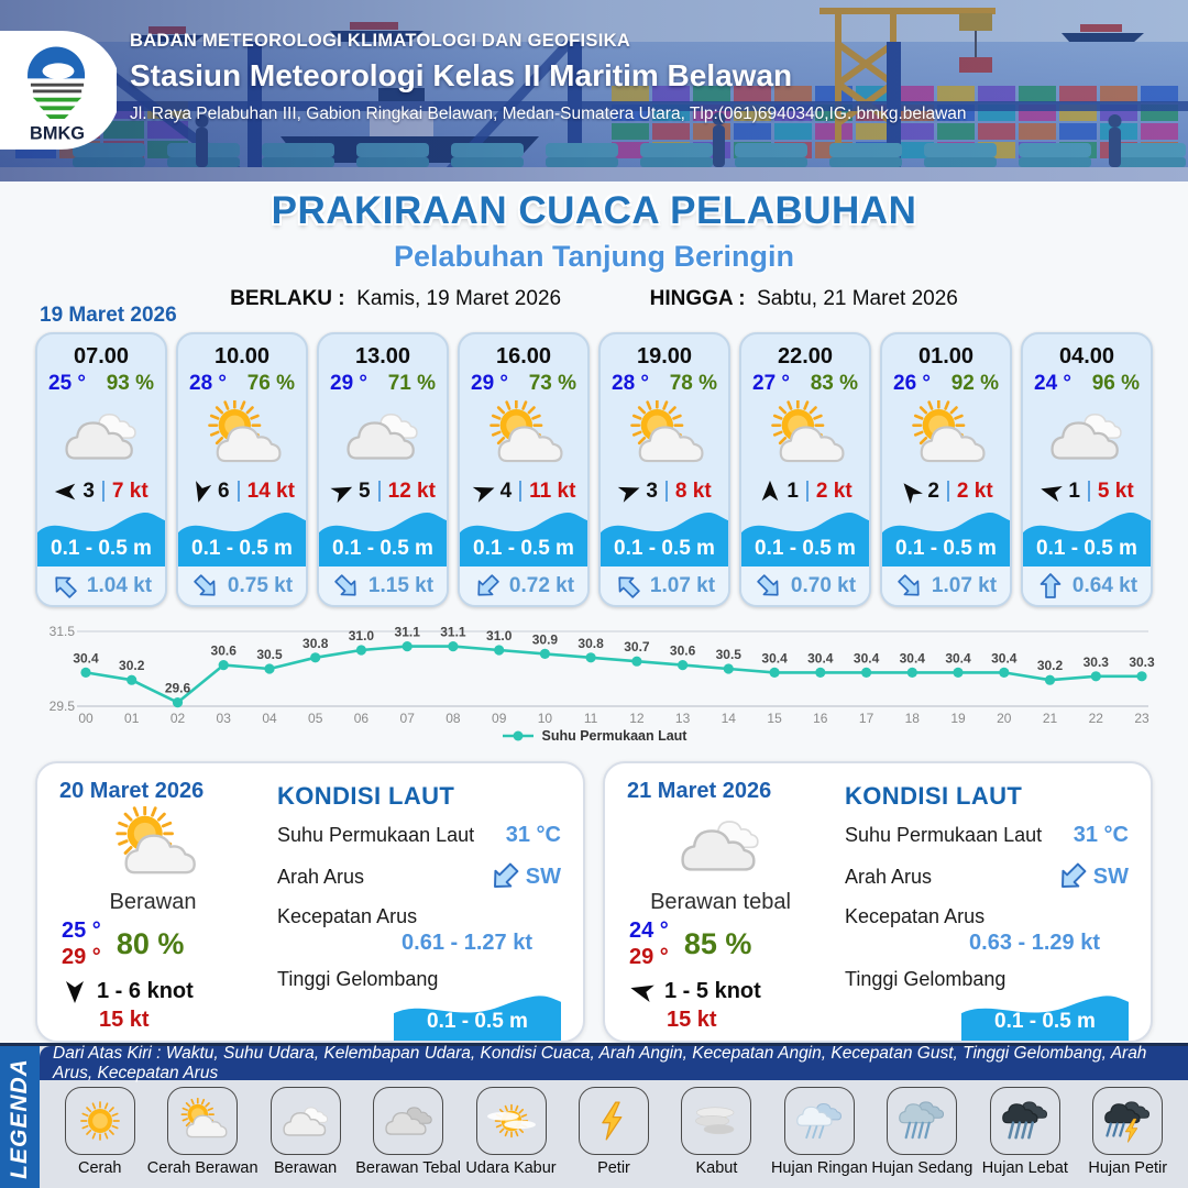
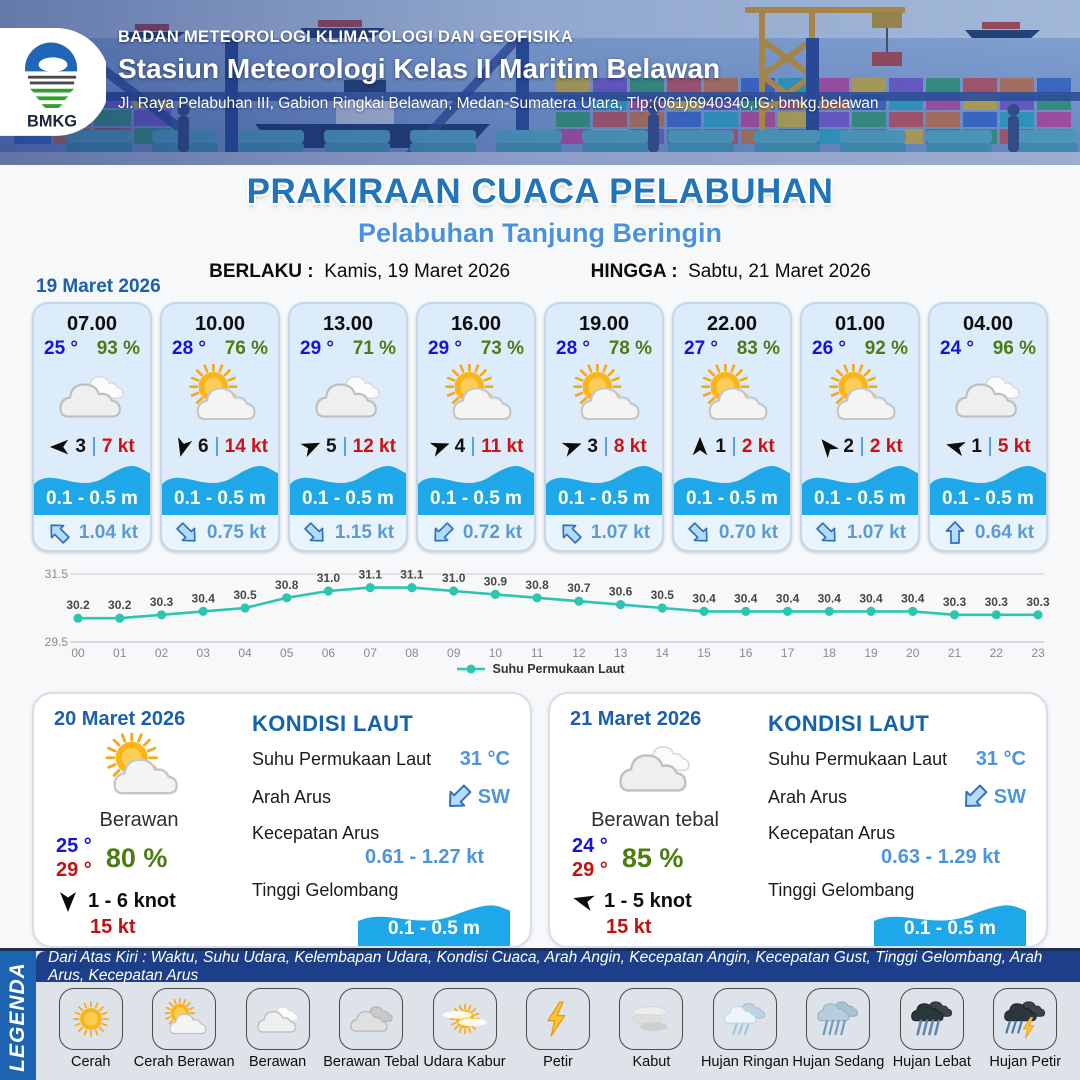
00: 30.4 -> 30.2
02: 29.6 -> 30.3
03: 30.6 -> 30.4
21: 30.2 -> 30.3
